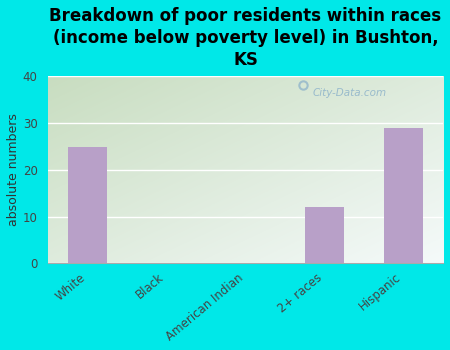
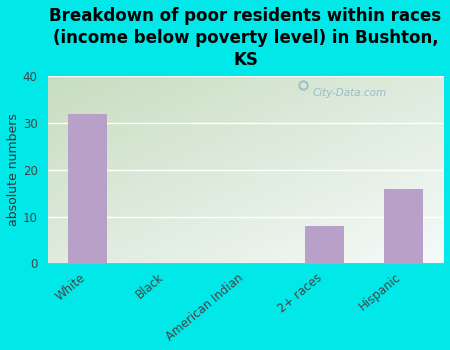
White: 25 -> 32
2+ races: 12 -> 8
Hispanic: 29 -> 16
